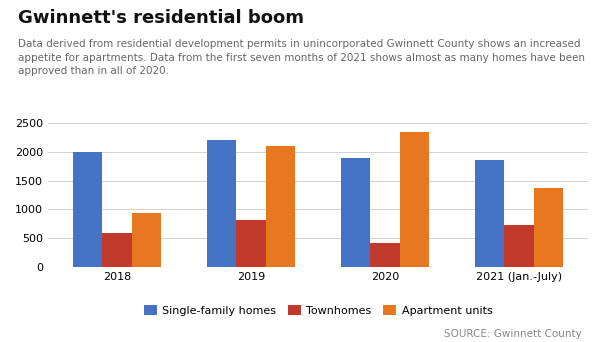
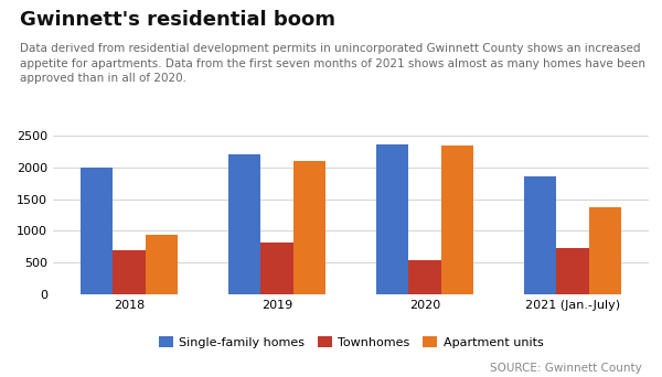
Townhomes/2018: 580 -> 700
Single-family homes/2020: 1900 -> 2360
Townhomes/2020: 420 -> 540
